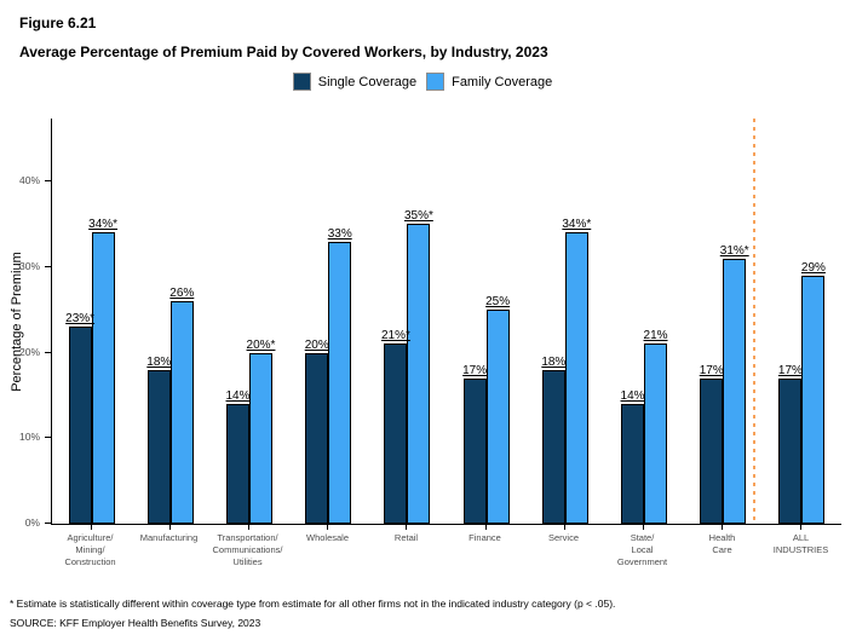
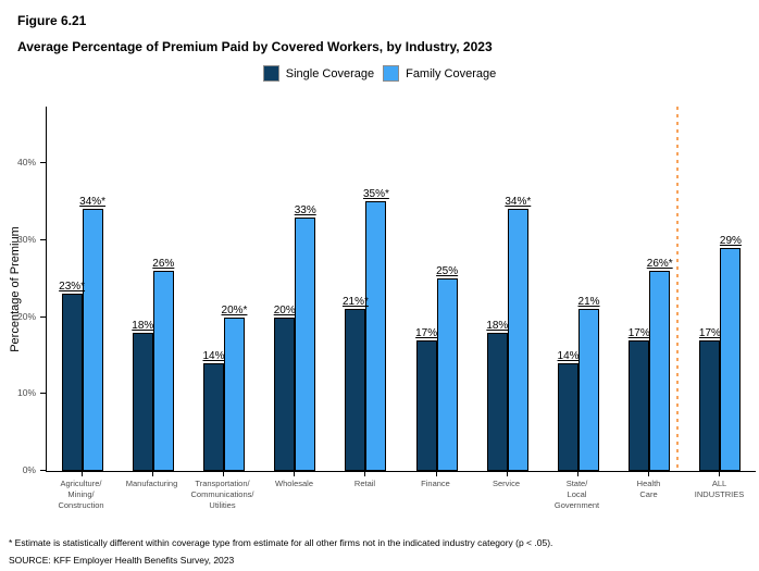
Family Coverage/Health Care: 31 -> 26
